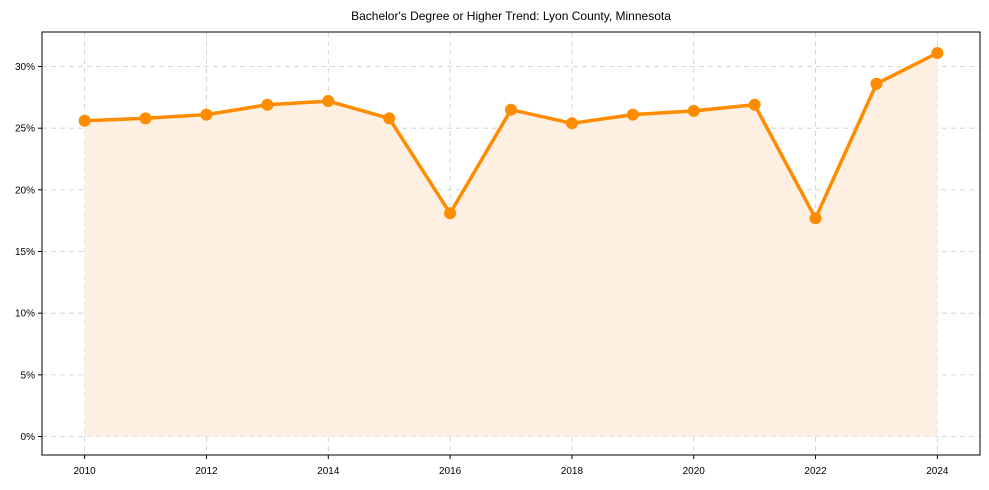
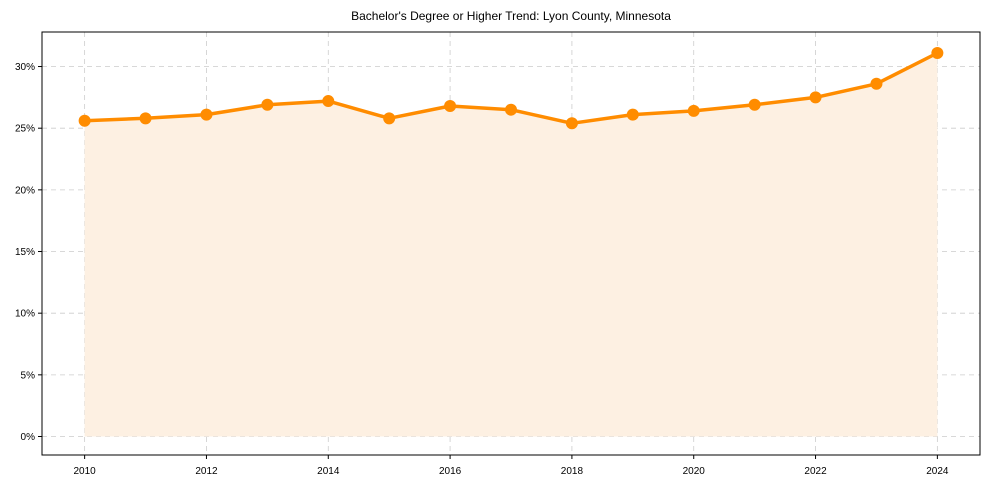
2016: 18.1% -> 26.8%
2022: 17.7% -> 27.5%
